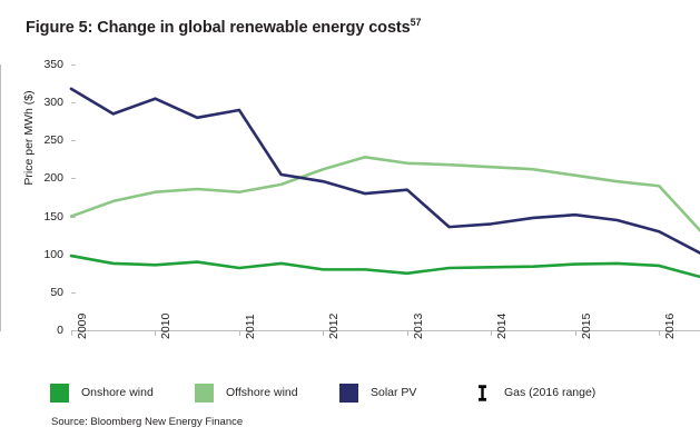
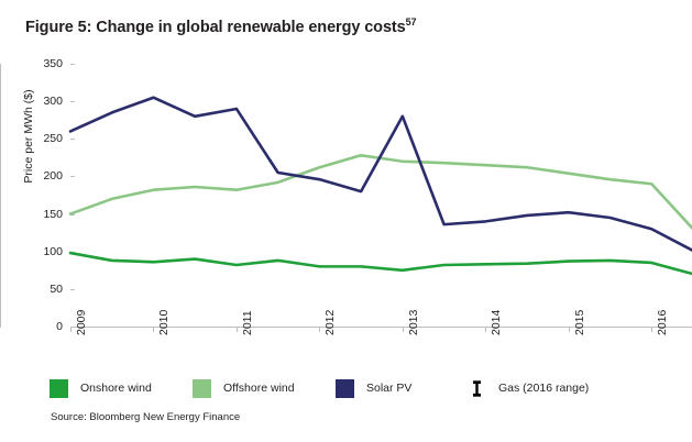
Solar PV/2009: 320 -> 260
Solar PV/2013: 180 -> 280
